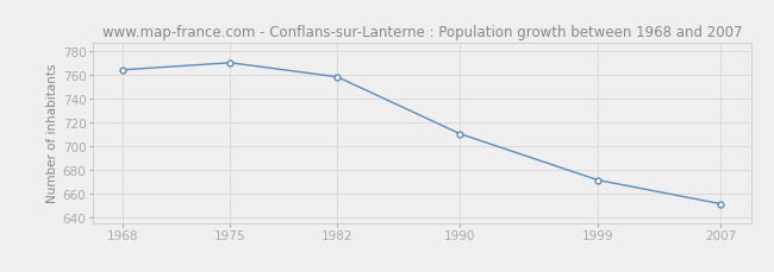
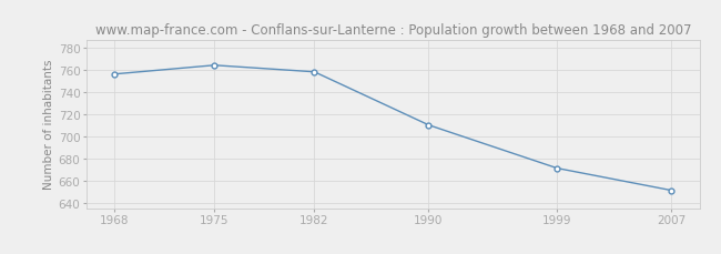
1968: 764 -> 756
1975: 770 -> 764
